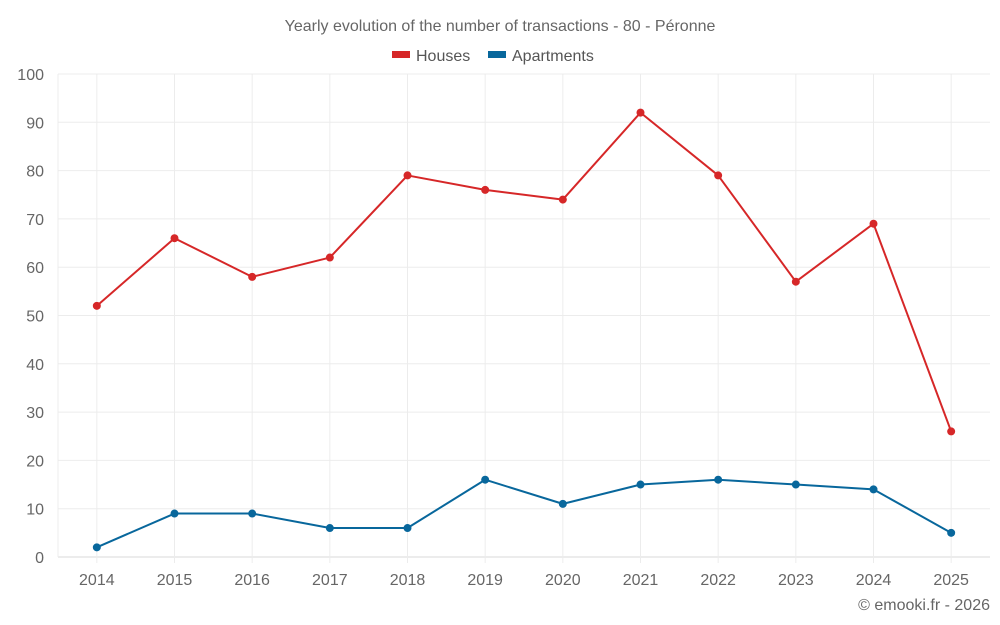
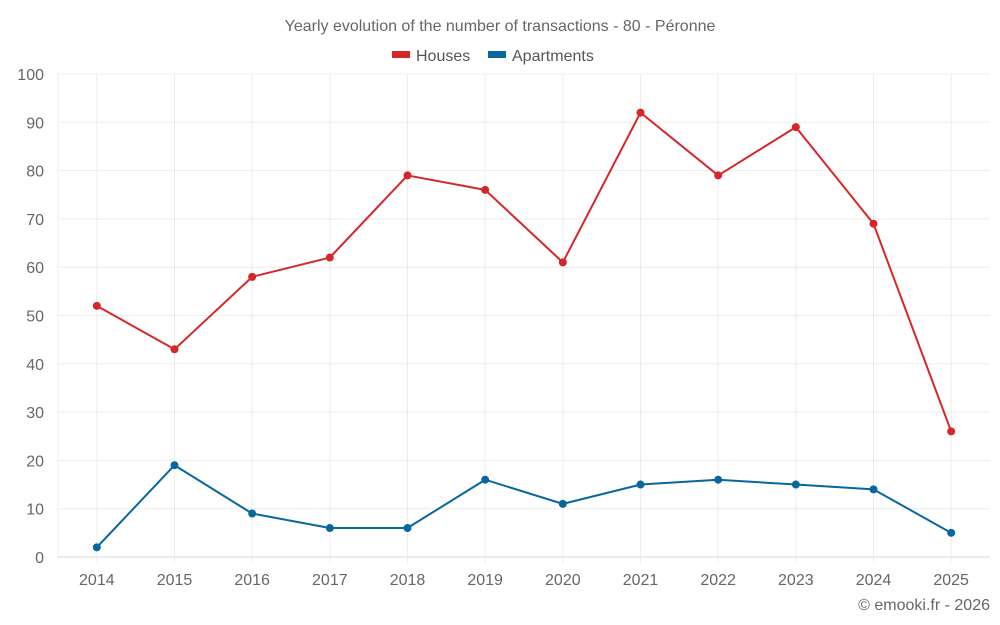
Houses/2015: 66 -> 43
Apartments/2015: 9 -> 19
Houses/2020: 74 -> 61
Houses/2023: 57 -> 89
